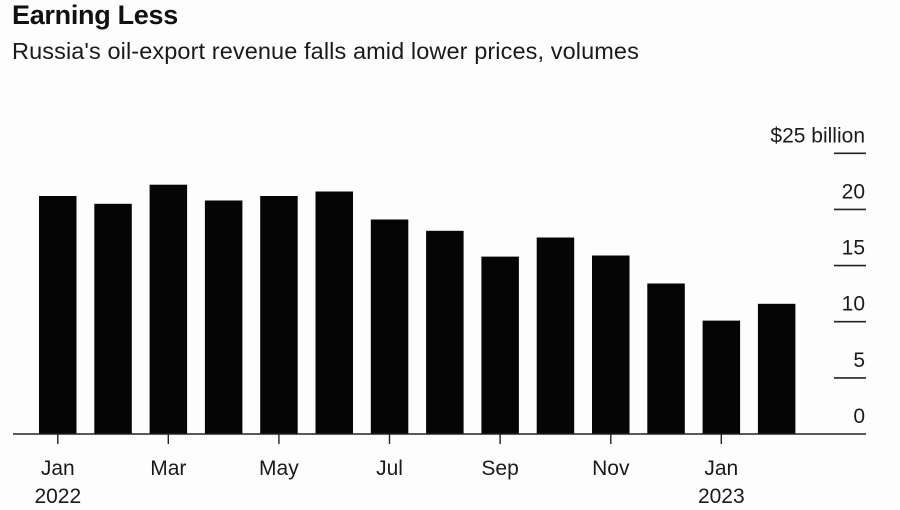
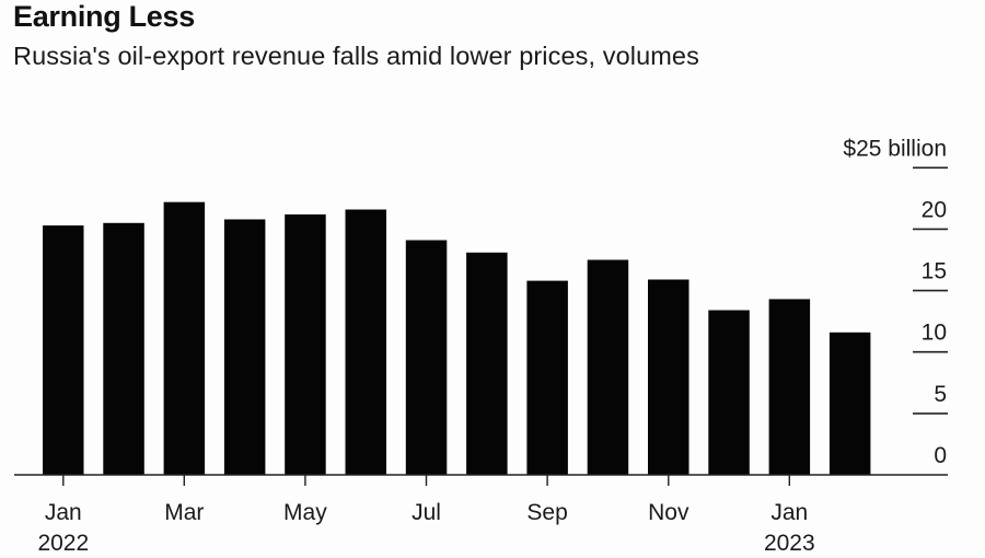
Jan 2022: 21.2 -> 20.3
Jan 2023: 10.1 -> 14.3
